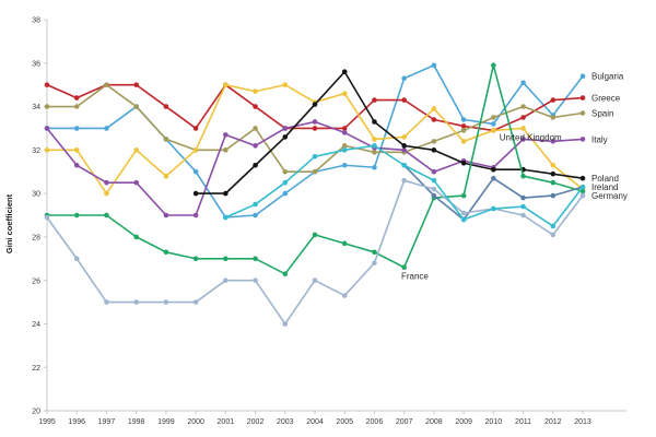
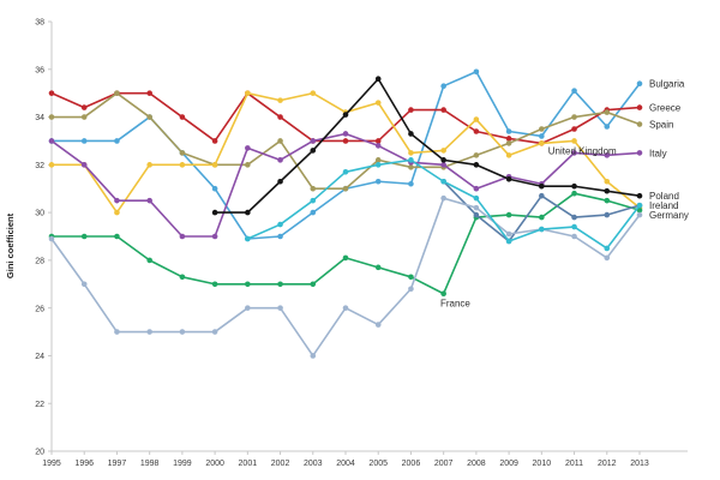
Italy/1996: 31.3 -> 32.0
United Kingdom/1999: 30.8 -> 32.0
France/2003: 26.3 -> 27.0
France/2010: 35.9 -> 29.8
Spain/2012: 33.5 -> 34.2
